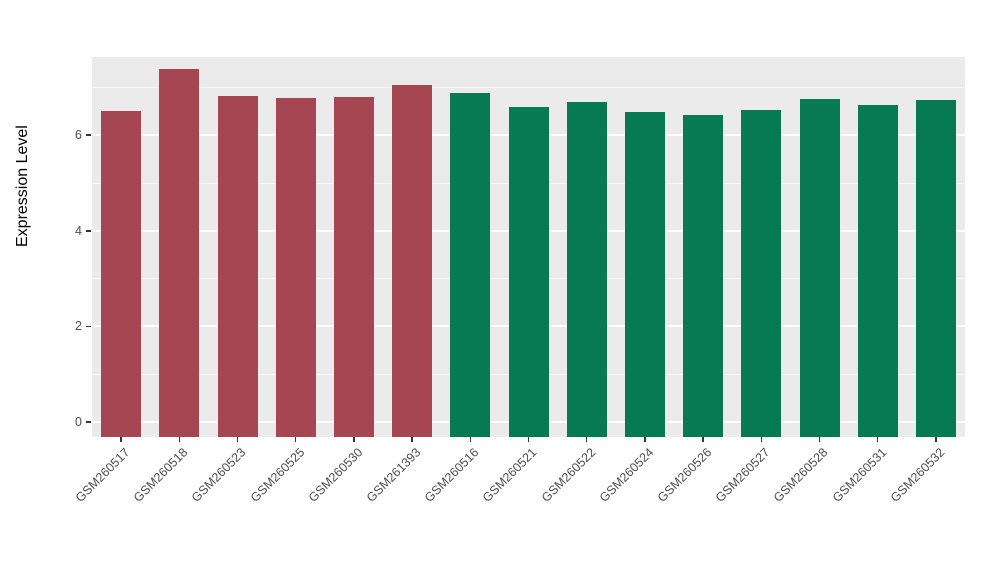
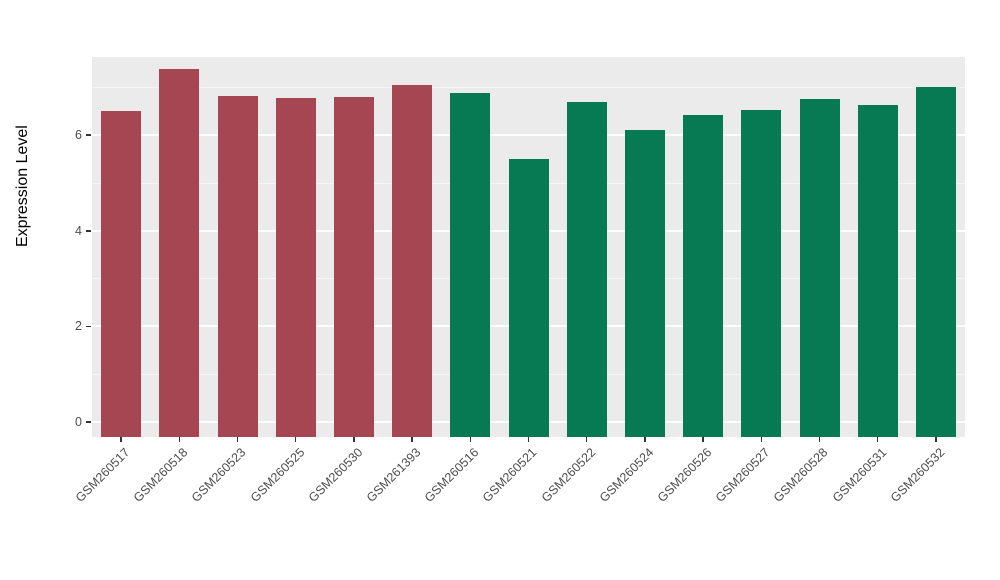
GSM260521: 6.6 -> 5.5
GSM260524: 6.5 -> 6.1
GSM260532: 6.7 -> 7.0
